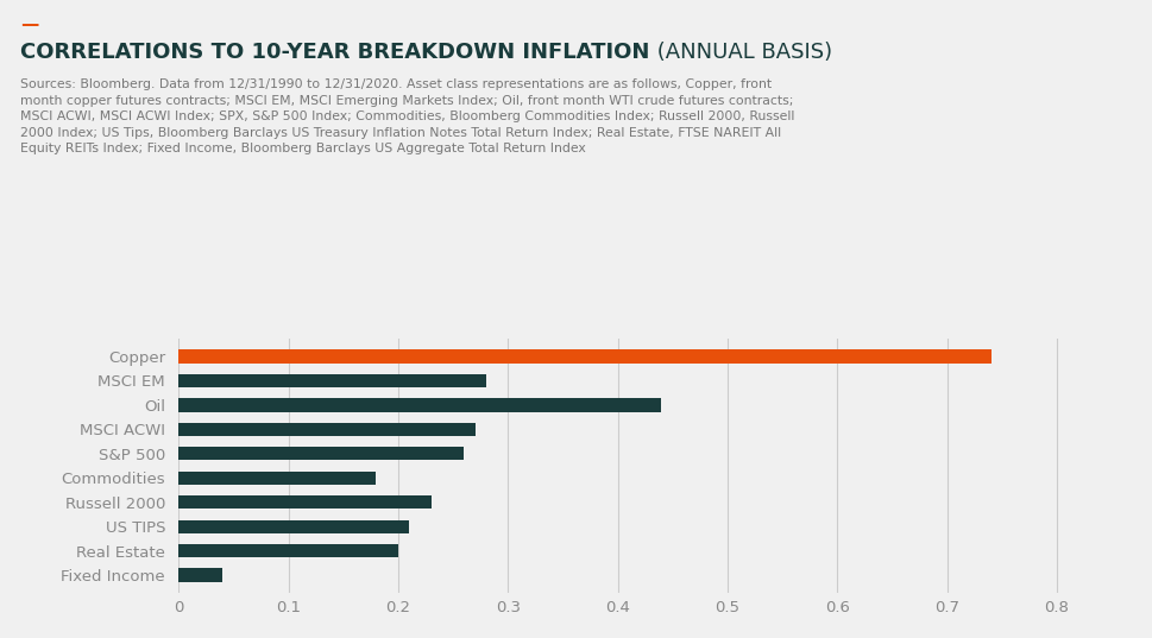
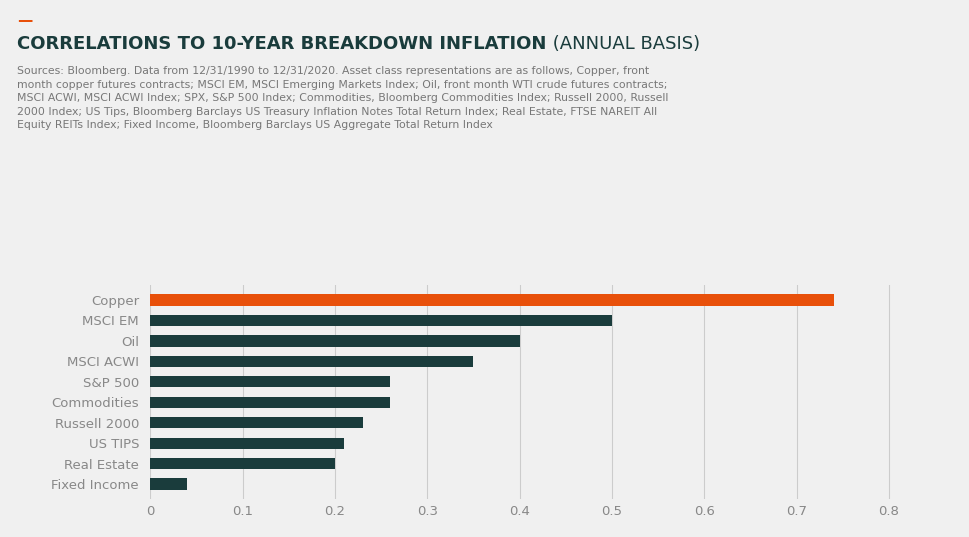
MSCI EM: 0.28 -> 0.50
Oil: 0.44 -> 0.40
MSCI ACWI: 0.27 -> 0.35
Commodities: 0.18 -> 0.26
